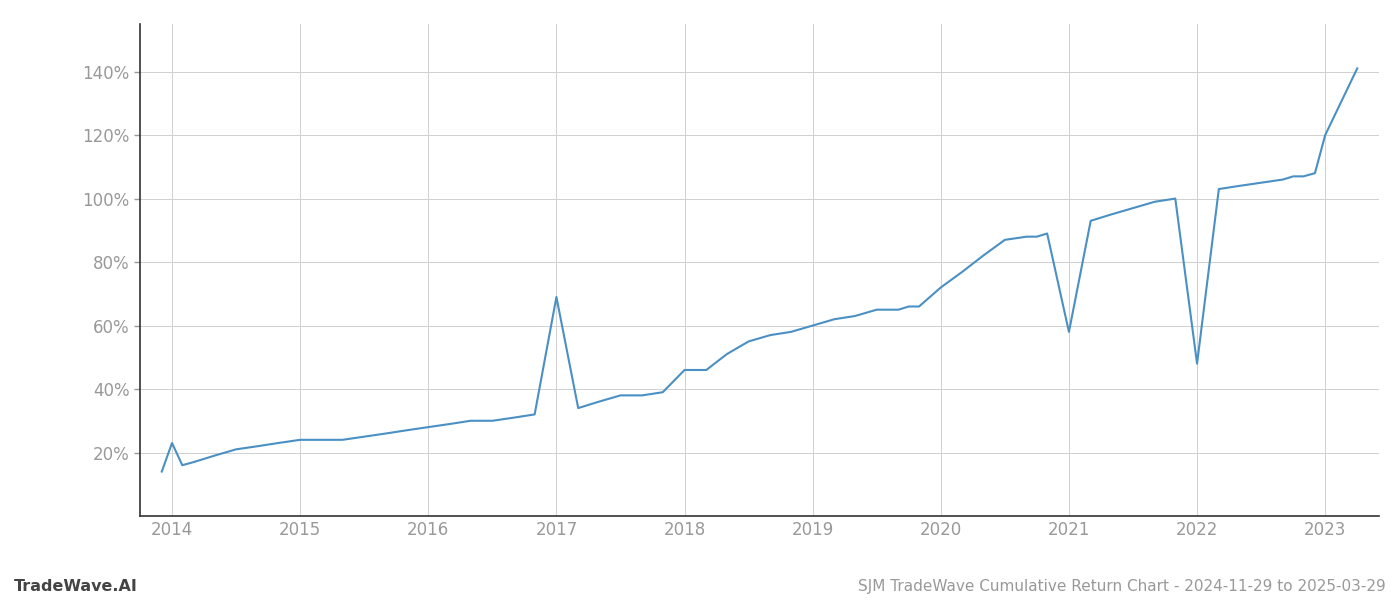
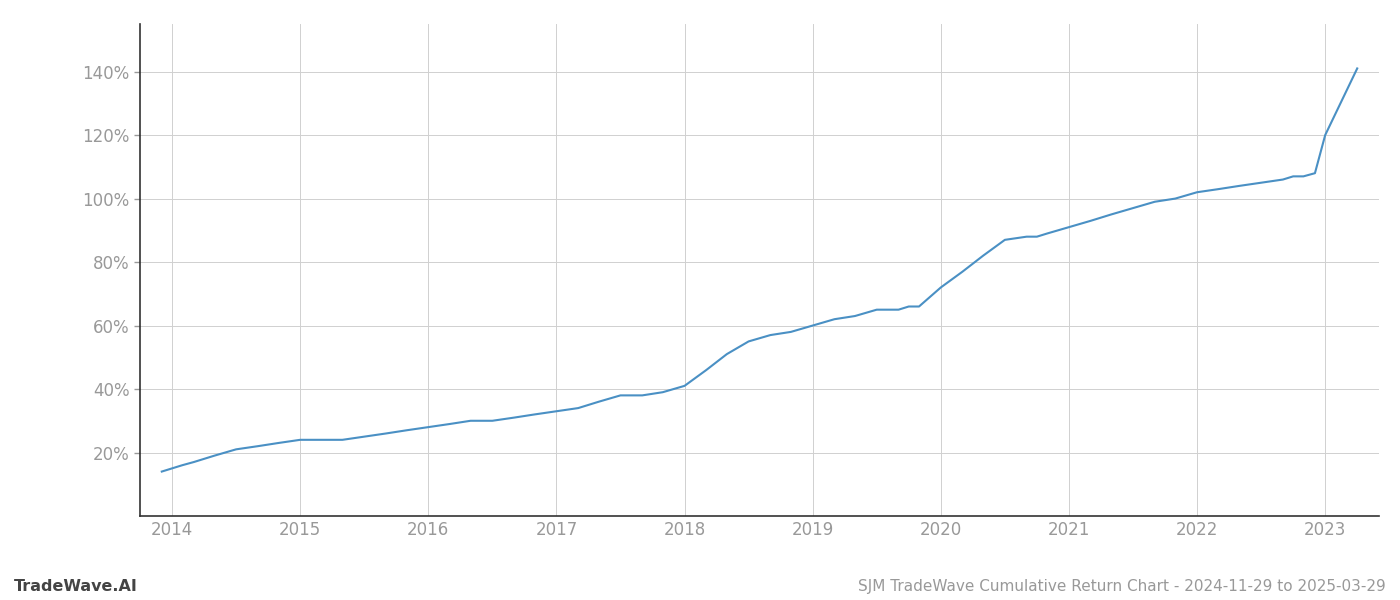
2014: 23% -> 15%
2017: 69% -> 33%
2018: 46% -> 41%
2021: 58% -> 91%
2022: 48% -> 102%
